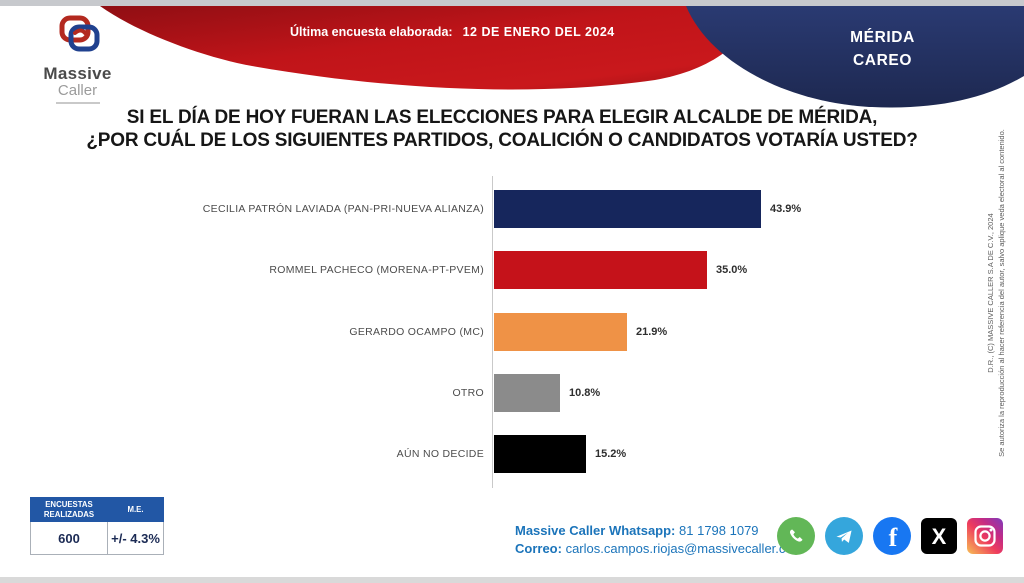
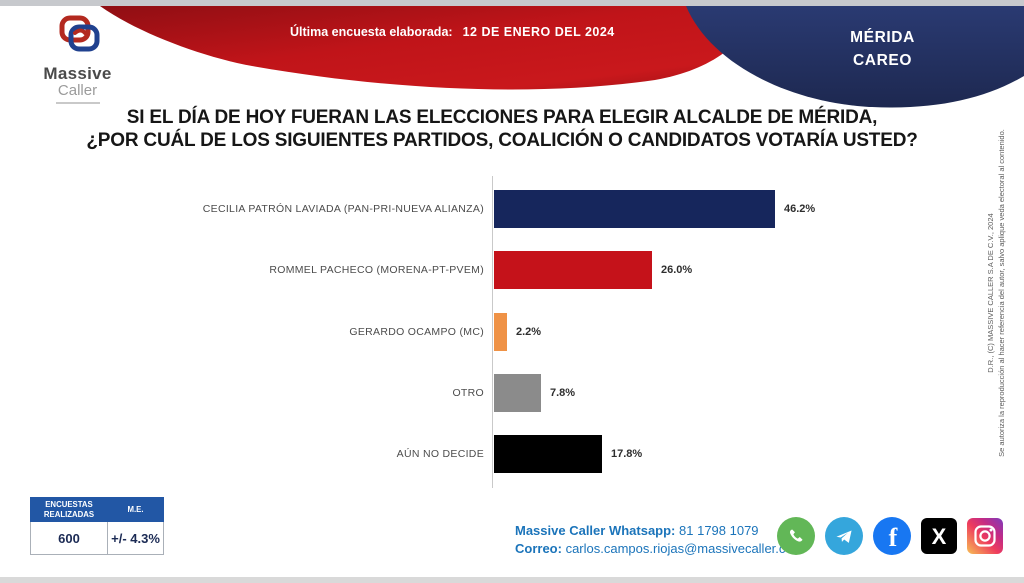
CECILIA PATRÓN LAVIADA (PAN-PRI-NUEVA ALIANZA): 43.9% -> 46.2%
ROMMEL PACHECO (MORENA-PT-PVEM): 35.0% -> 26.0%
GERARDO OCAMPO (MC): 21.9% -> 2.2%
OTRO: 10.8% -> 7.8%
AÚN NO DECIDE: 15.2% -> 17.8%
